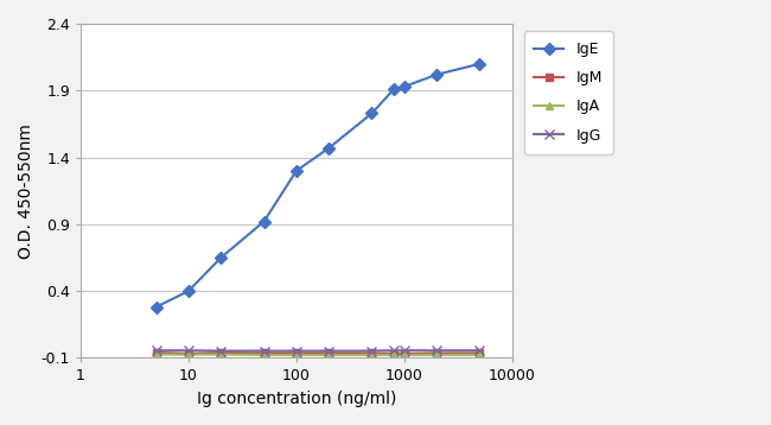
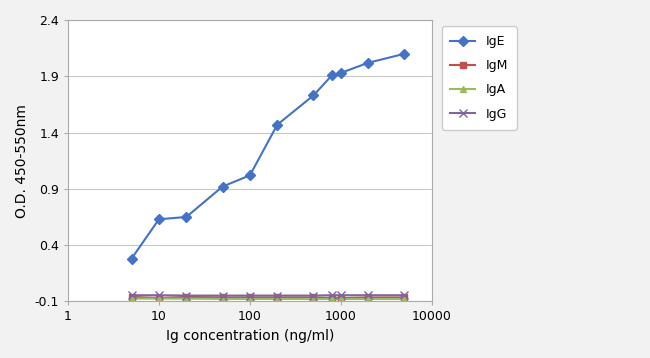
IgE/10: 0.40 -> 0.63
IgE/100: 1.30 -> 1.02
